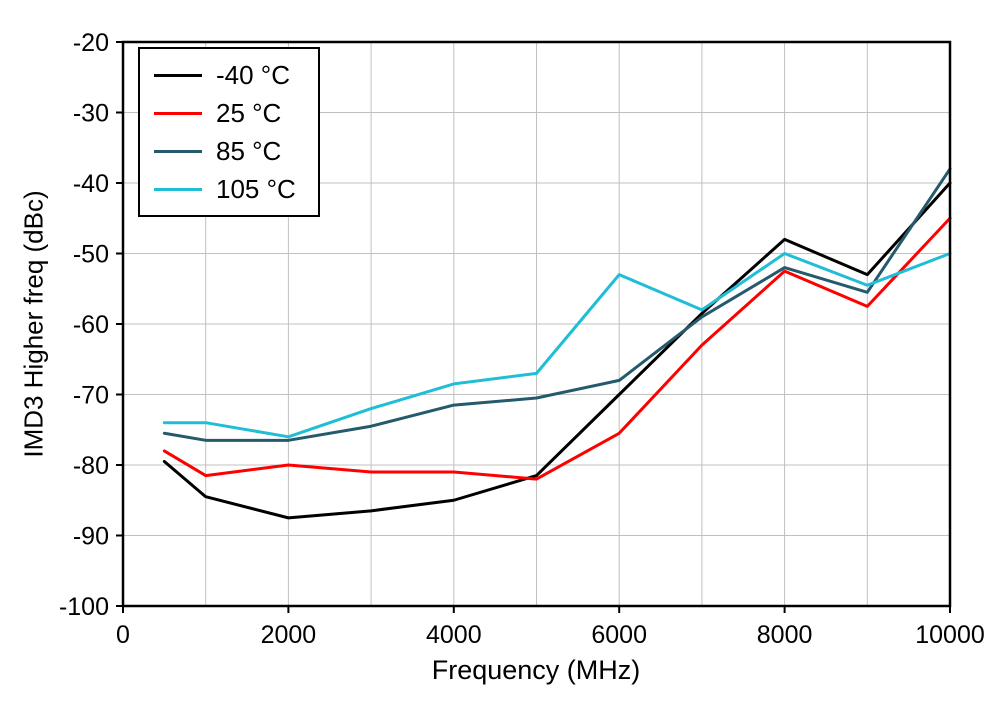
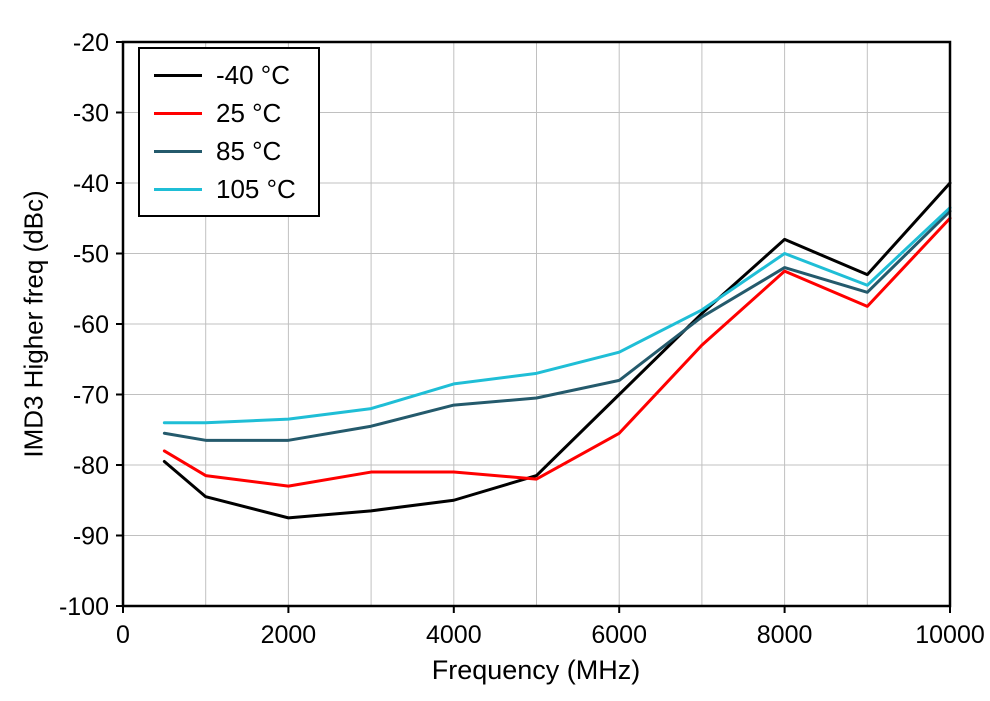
25 °C/2000: -80 -> -83
105 °C/2000: -76 -> -74
105 °C/6000: -53 -> -64
85 °C/10000: -38 -> -44
105 °C/10000: -50 -> -44
